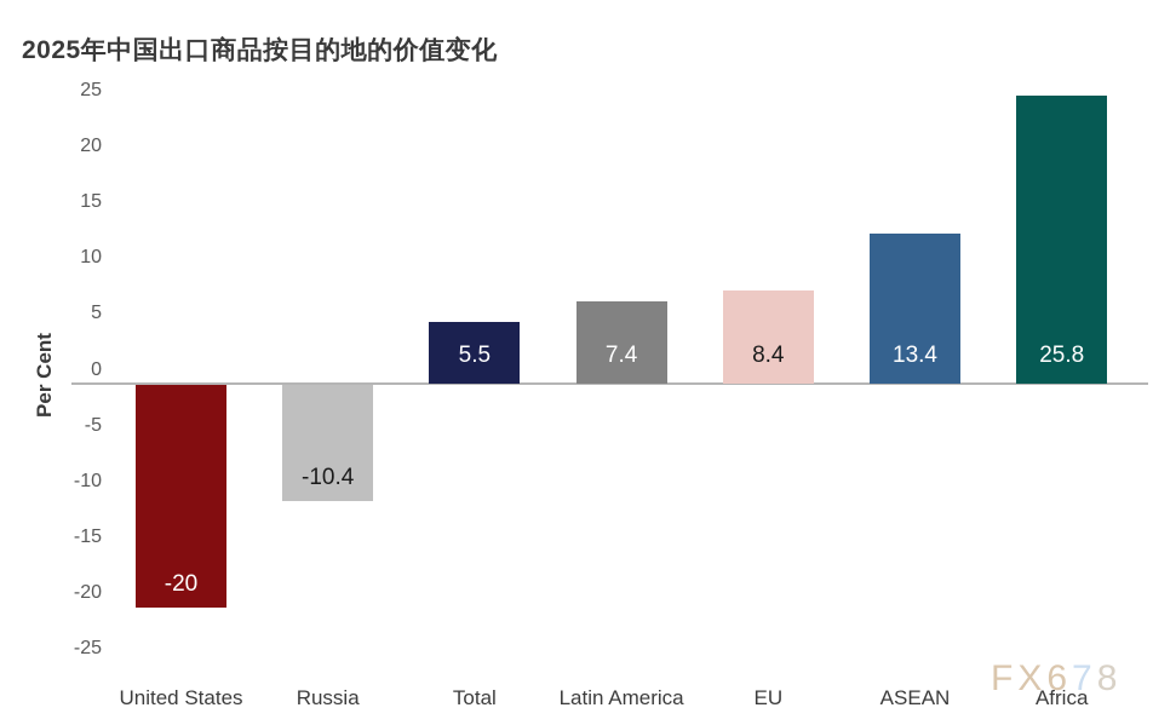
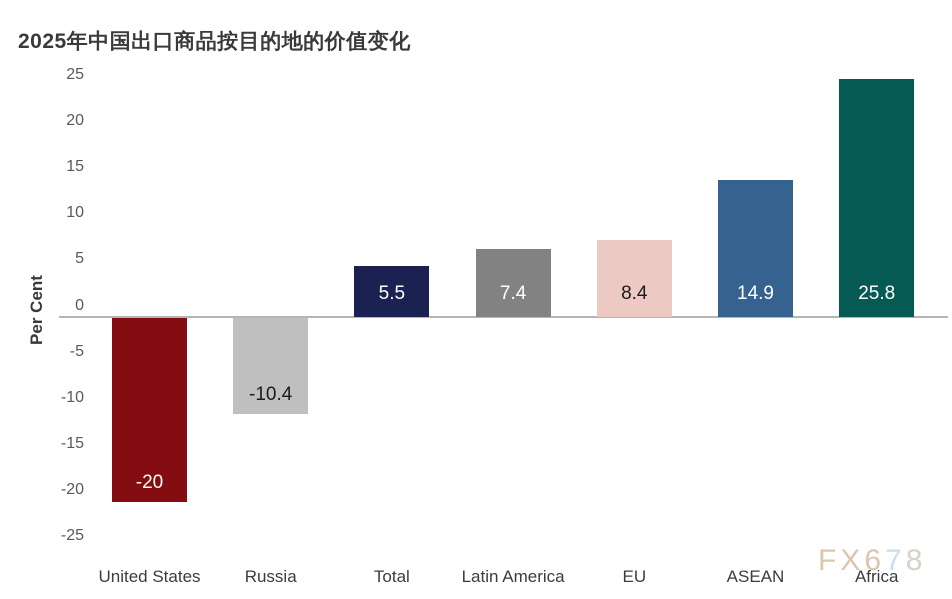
ASEAN: 13.4 -> 14.9
